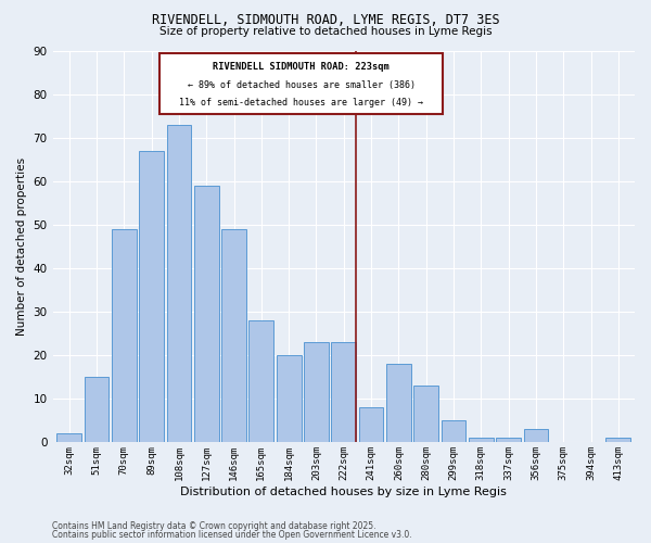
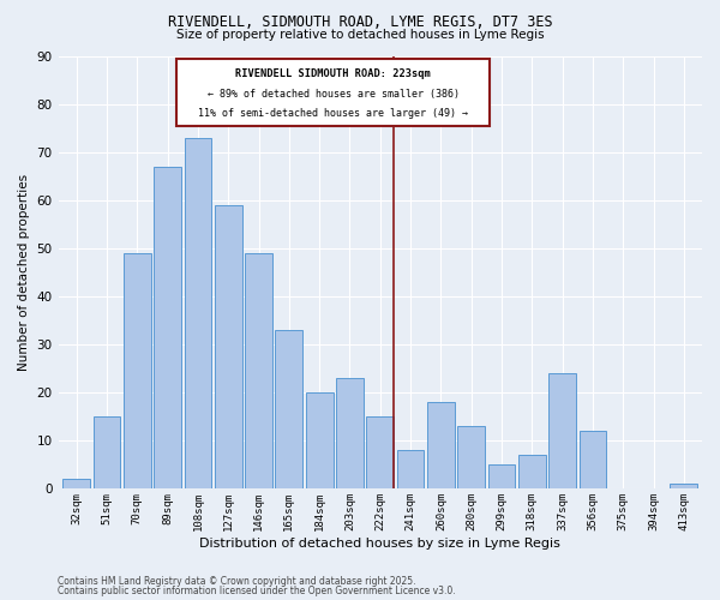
165sqm: 28 -> 33
222sqm: 23 -> 15
318sqm: 1 -> 7
337sqm: 1 -> 24
356sqm: 3 -> 12
